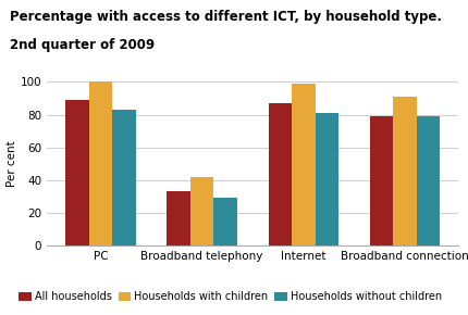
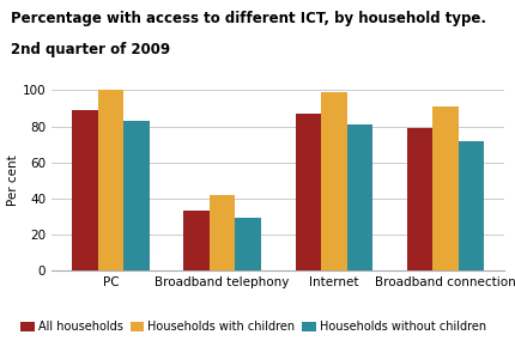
Households without children/Broadband connection: 79 -> 72
